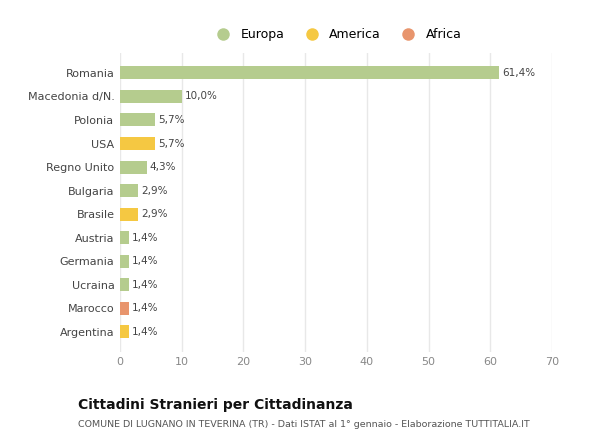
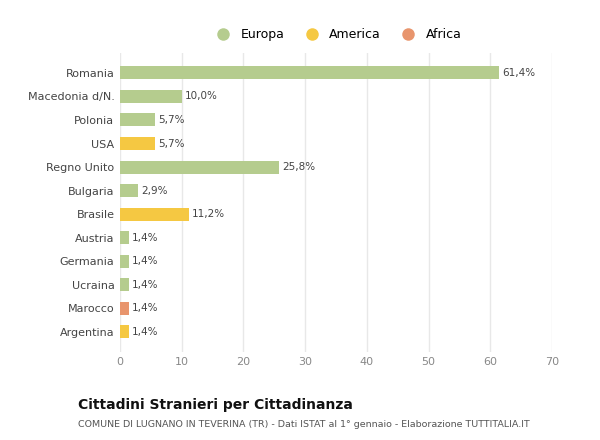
Regno Unito: 4,3% -> 25,8%
Brasile: 2,9% -> 11,2%
